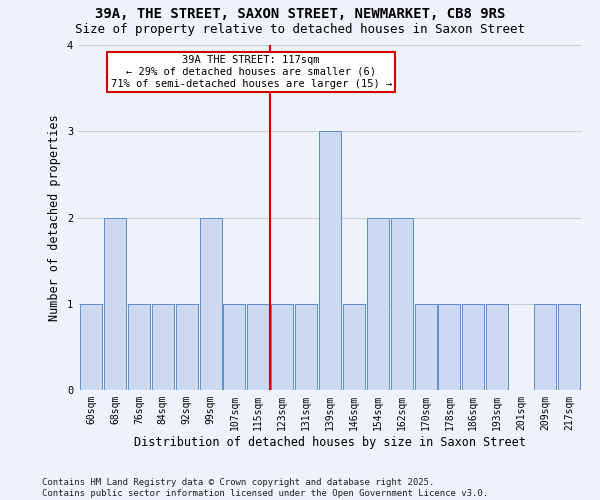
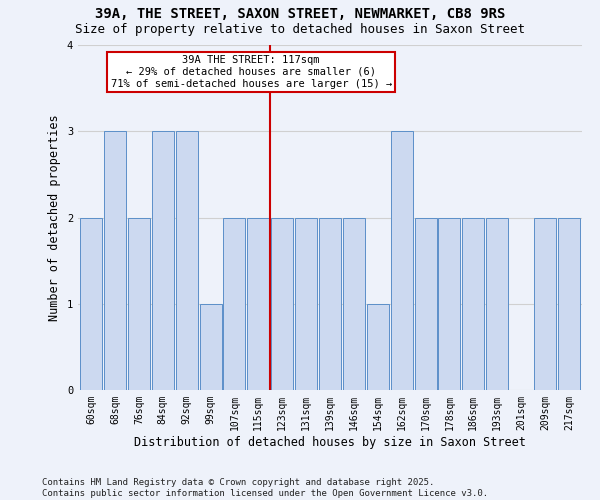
60sqm: 1 -> 2
68sqm: 2 -> 3
76sqm: 1 -> 2
84sqm: 1 -> 3
92sqm: 1 -> 3
99sqm: 2 -> 1
107sqm: 1 -> 2
115sqm: 1 -> 2
123sqm: 1 -> 2
131sqm: 1 -> 2
139sqm: 3 -> 2
146sqm: 1 -> 2
154sqm: 2 -> 1
162sqm: 2 -> 3
170sqm: 1 -> 2
178sqm: 1 -> 2
186sqm: 1 -> 2
193sqm: 1 -> 2
209sqm: 1 -> 2
217sqm: 1 -> 2
